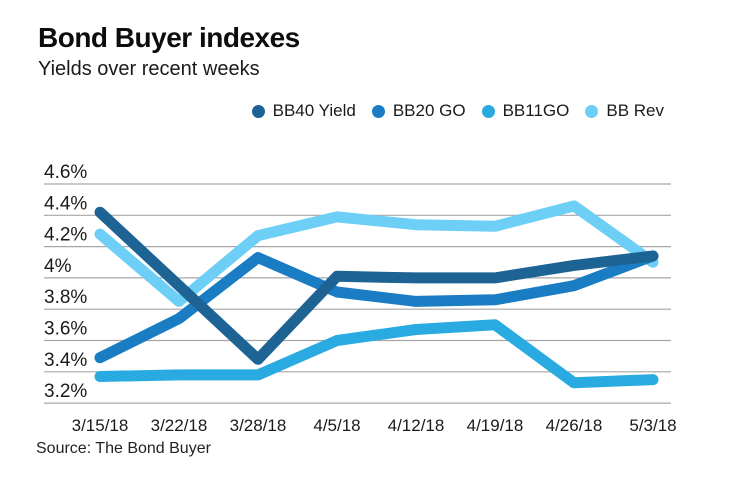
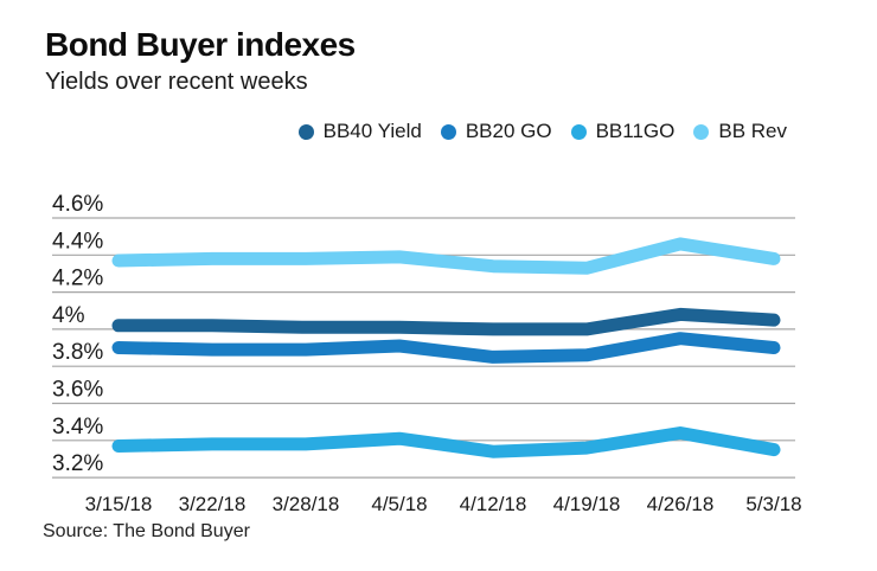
BB40 Yield/3/15/18: 4.42% -> 4.02%
BB20 GO/3/15/18: 3.49% -> 3.90%
BB Rev/3/15/18: 4.28% -> 4.37%
BB40 Yield/3/22/18: 3.95% -> 4.02%
BB20 GO/3/22/18: 3.74% -> 3.89%
BB Rev/3/22/18: 3.85% -> 4.38%
BB40 Yield/3/28/18: 3.48% -> 4.01%
BB20 GO/3/28/18: 4.13% -> 3.89%
BB Rev/3/28/18: 4.27% -> 4.38%
BB11GO/4/5/18: 3.60% -> 3.41%
BB11GO/4/12/18: 3.67% -> 3.34%
BB11GO/4/19/18: 3.70% -> 3.36%
BB11GO/4/26/18: 3.33% -> 3.44%
BB40 Yield/5/3/18: 4.14% -> 4.05%
BB20 GO/5/3/18: 4.14% -> 3.90%
BB Rev/5/3/18: 4.10% -> 4.38%
